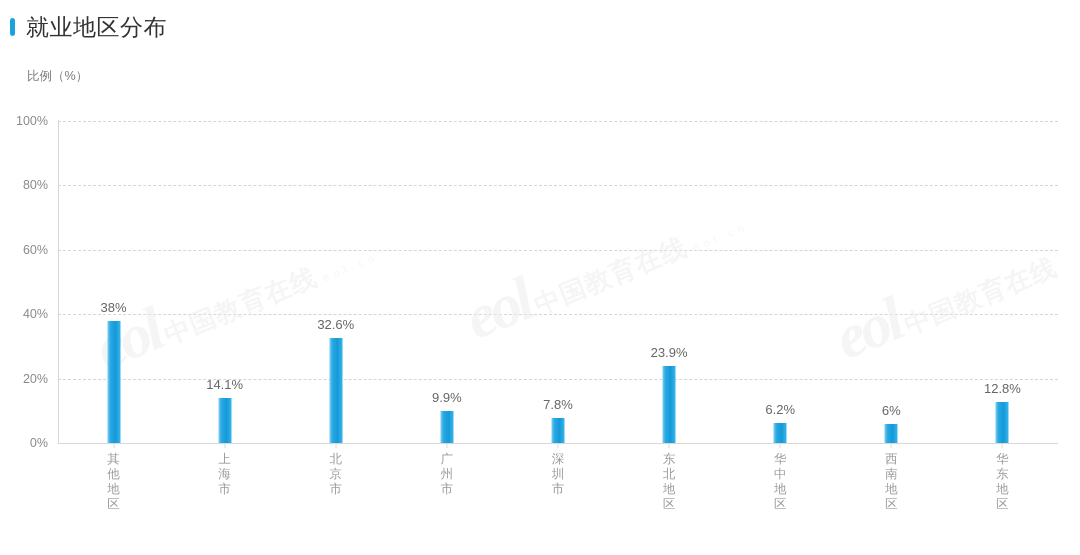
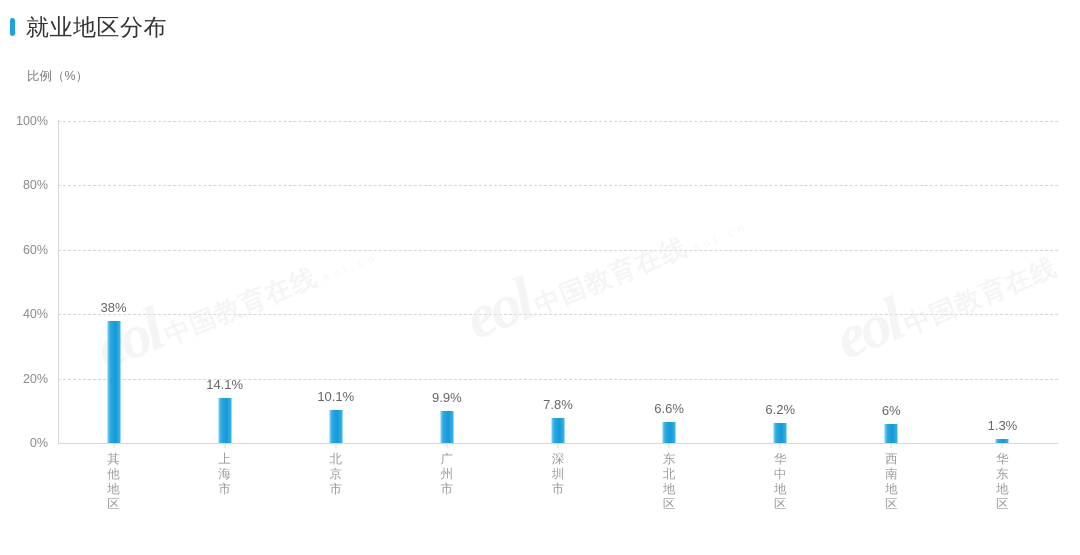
北京市: 32.6% -> 10.1%
东北地区: 23.9% -> 6.6%
华东地区: 12.8% -> 1.3%
